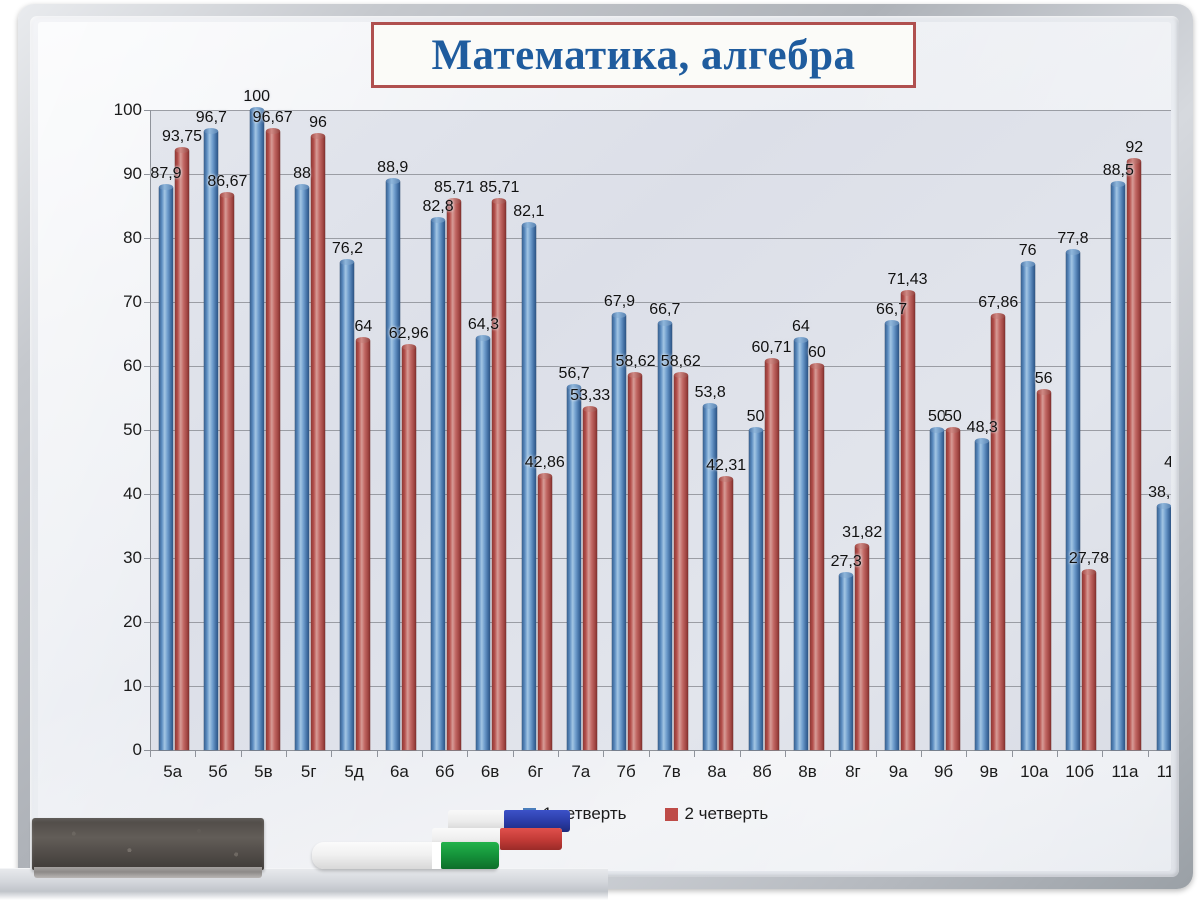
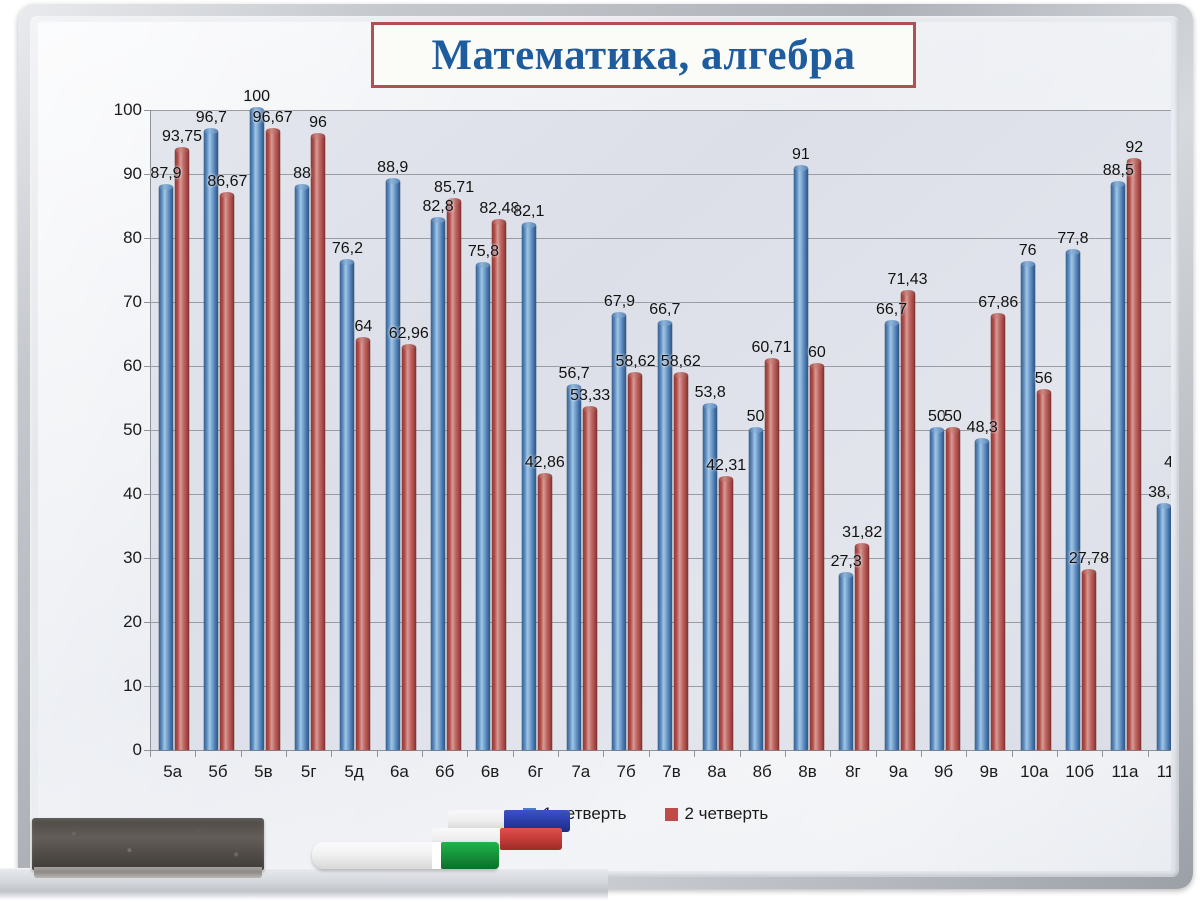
1 четверть/6в: 64,3 -> 75,8
2 четверть/6в: 85,71 -> 82,48
1 четверть/8в: 64 -> 91
